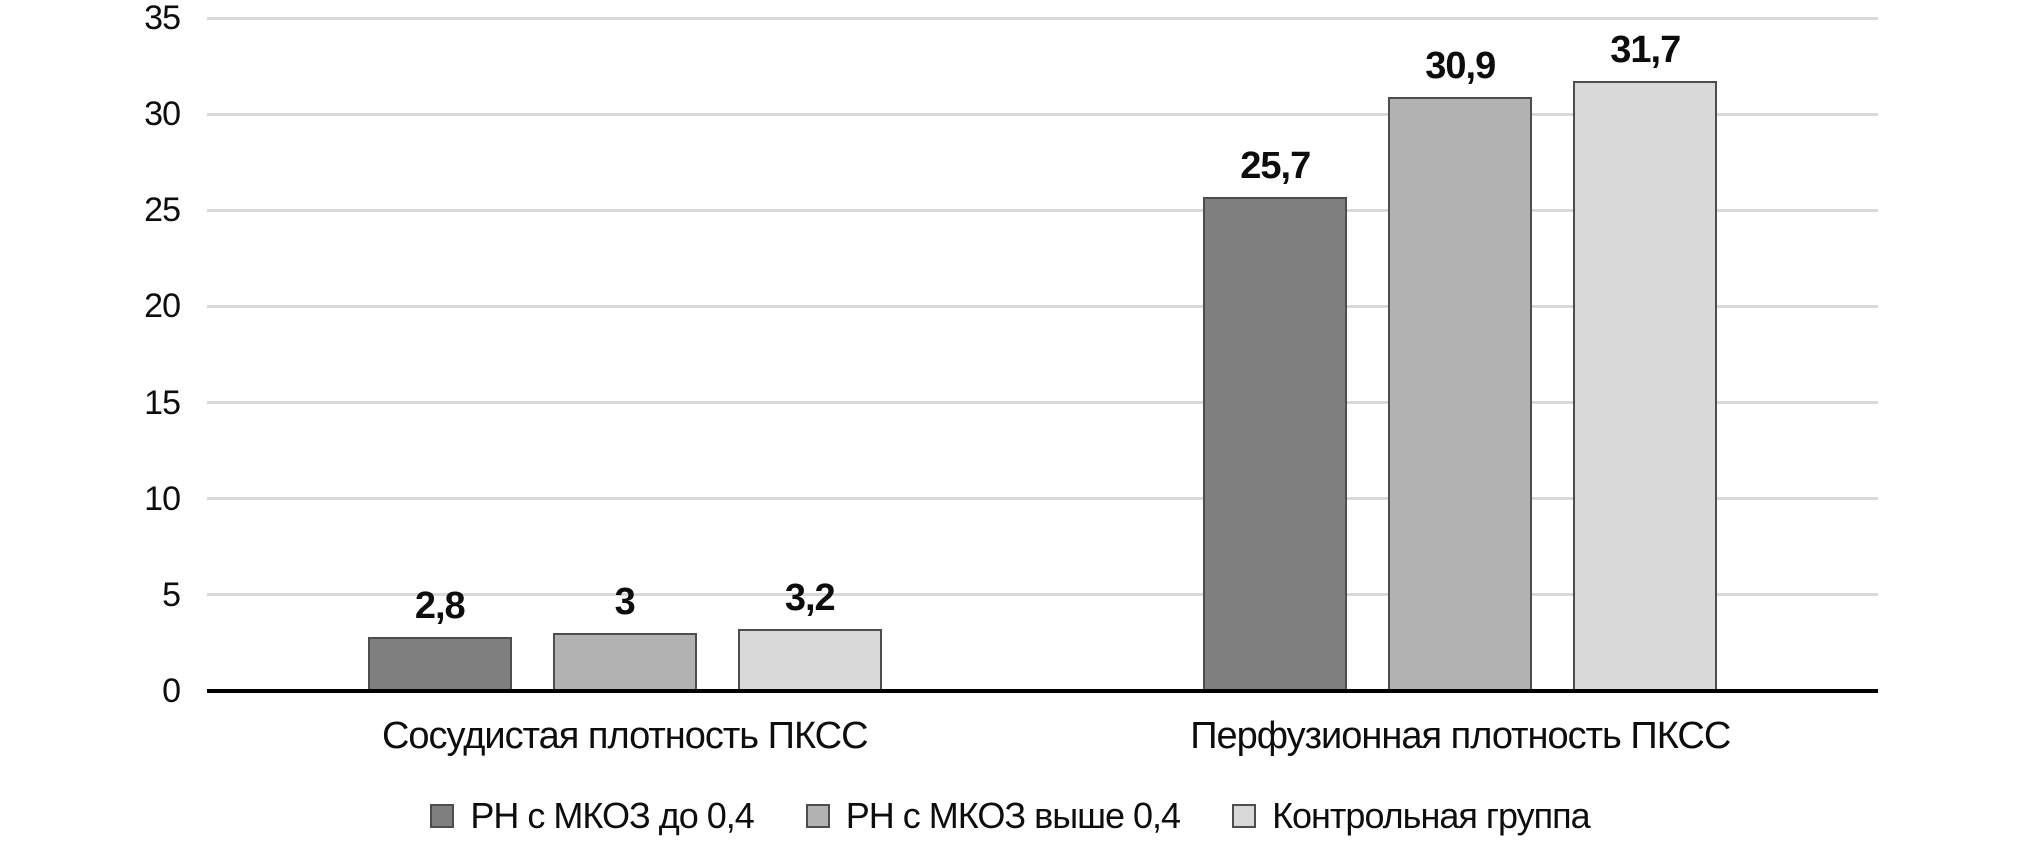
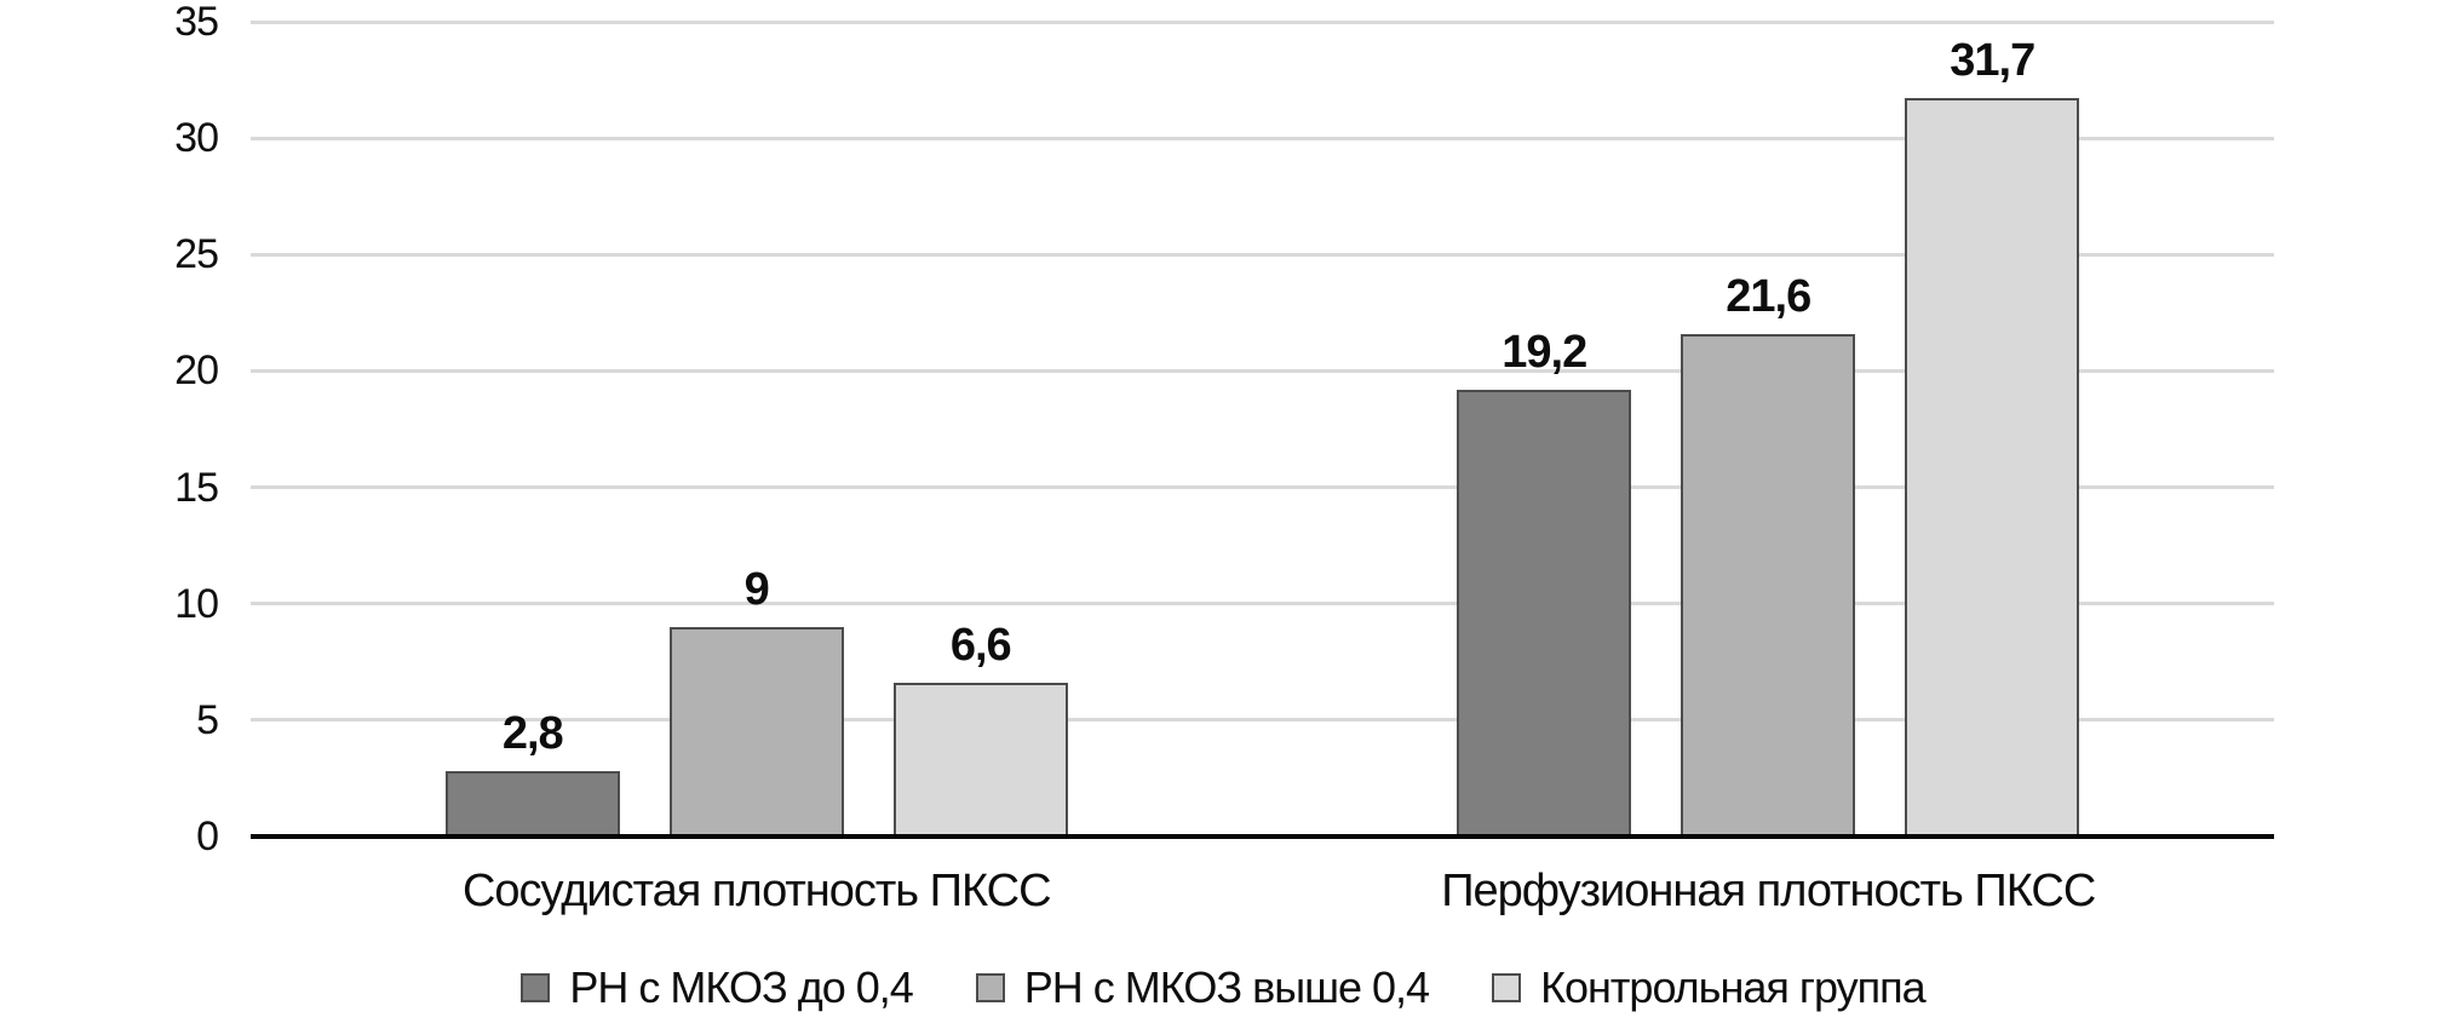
РН с МКОЗ выше 0,4/Сосудистая плотность ПКСС: 3 -> 9
Контрольная группа/Сосудистая плотность ПКСС: 3,2 -> 6,6
РН с МКОЗ до 0,4/Перфузионная плотность ПКСС: 25,7 -> 19,2
РН с МКОЗ выше 0,4/Перфузионная плотность ПКСС: 30,9 -> 21,6
